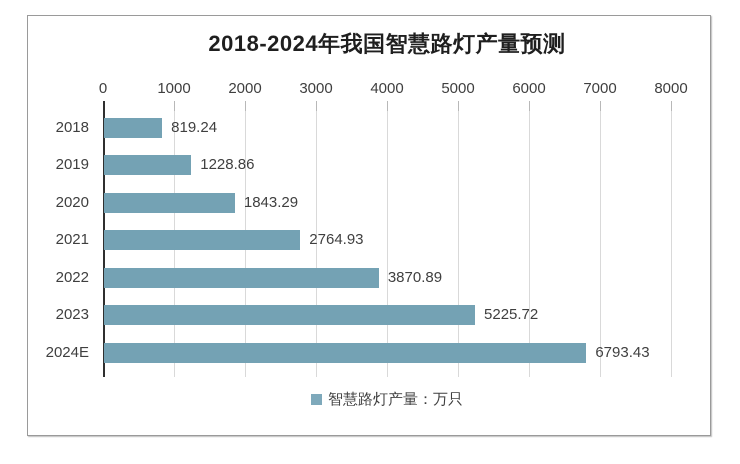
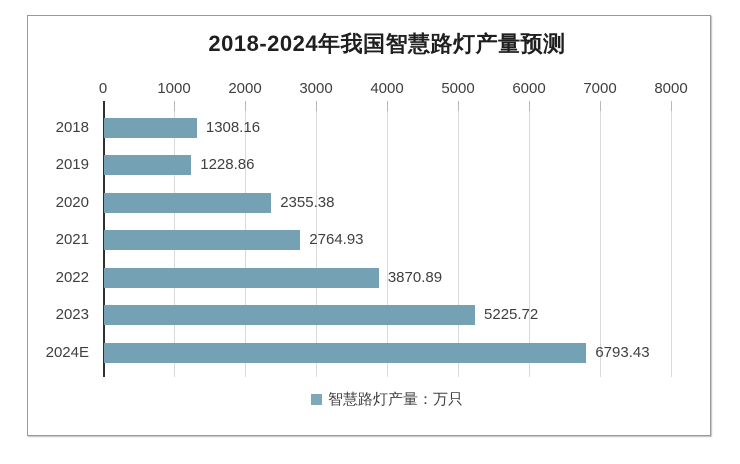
2018: 819.24 -> 1308.16
2020: 1843.29 -> 2355.38
